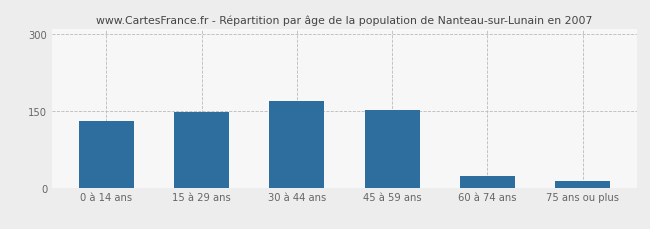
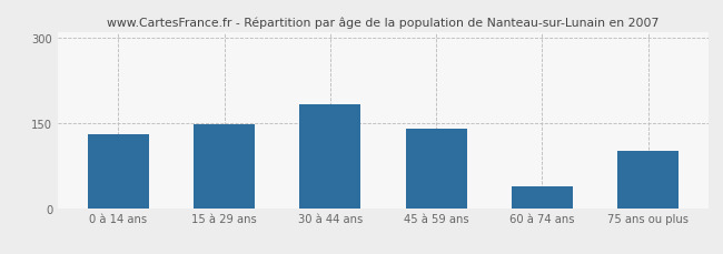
30 à 44 ans: 170 -> 182
45 à 59 ans: 151 -> 140
60 à 74 ans: 22 -> 38
75 ans ou plus: 13 -> 100
